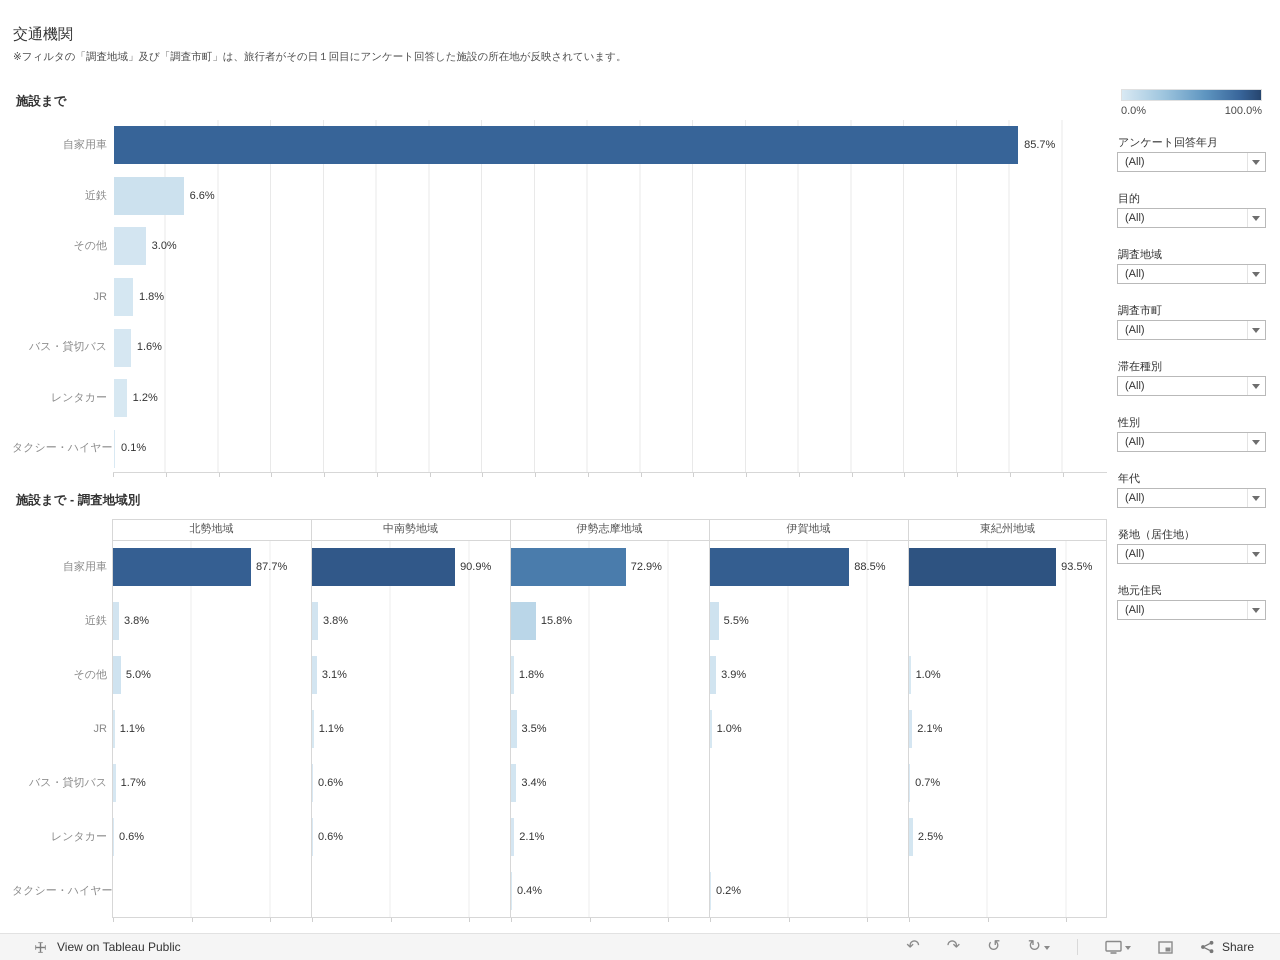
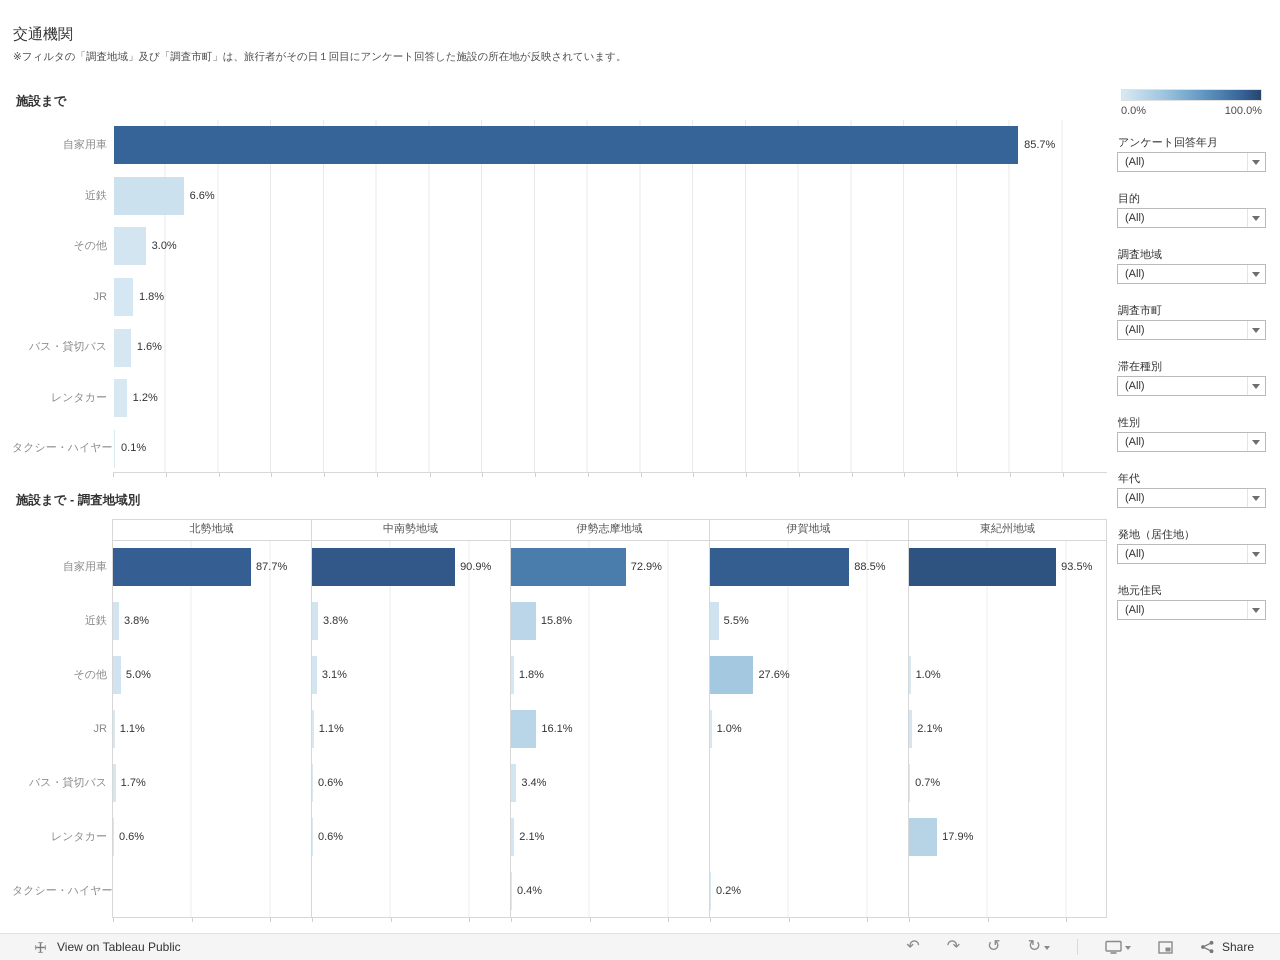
施設まで - 調査地域別/伊賀地域/その他: 3.9% -> 27.6%
施設まで - 調査地域別/伊勢志摩地域/JR: 3.5% -> 16.1%
施設まで - 調査地域別/東紀州地域/レンタカー: 2.5% -> 17.9%
